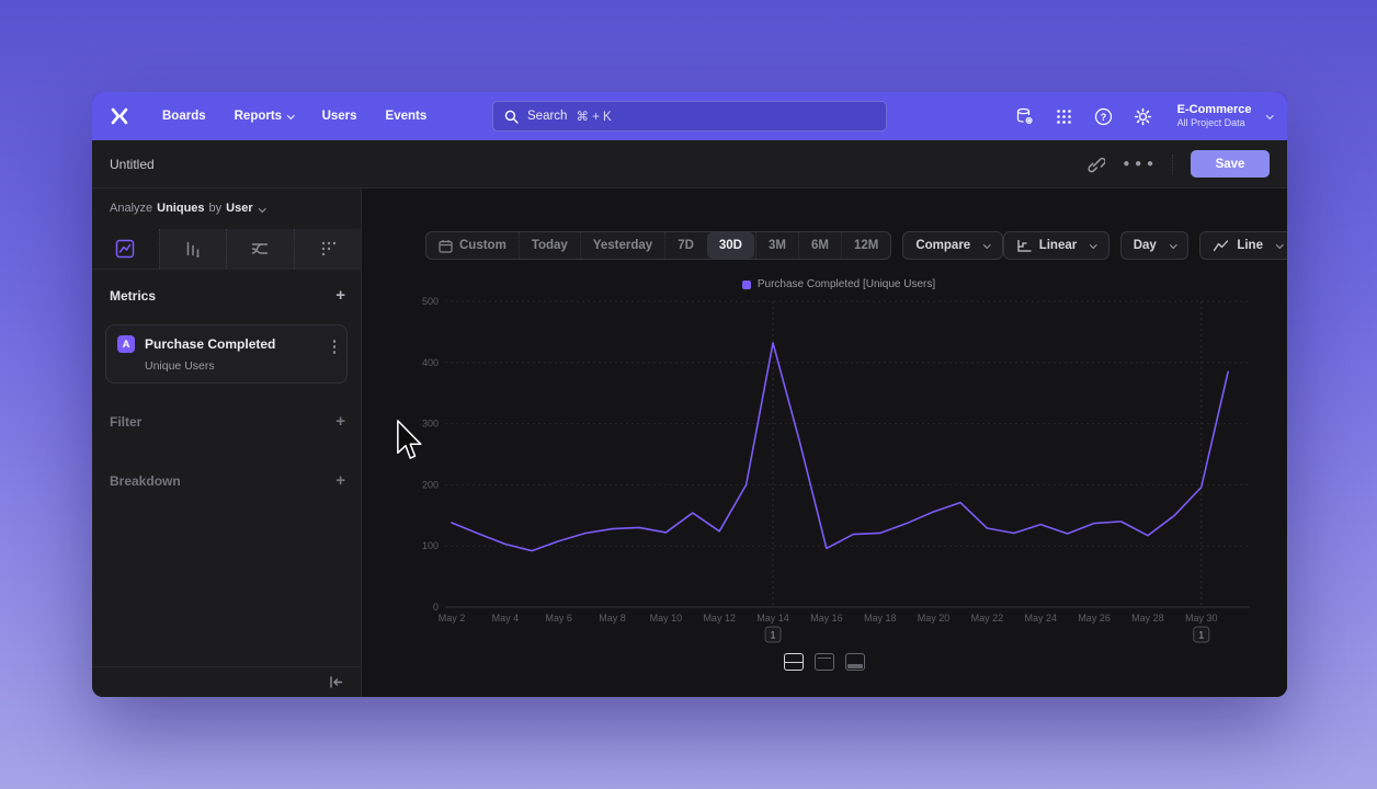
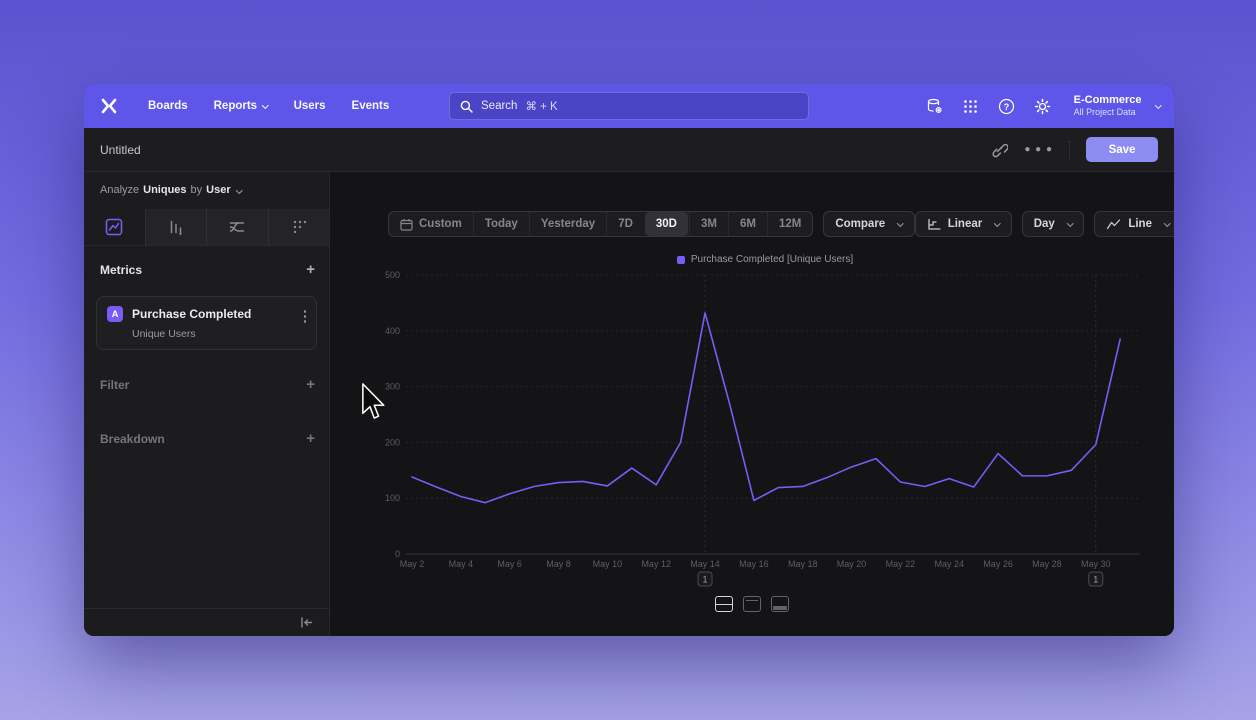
May 26: 140 -> 180
May 28: 120 -> 140
